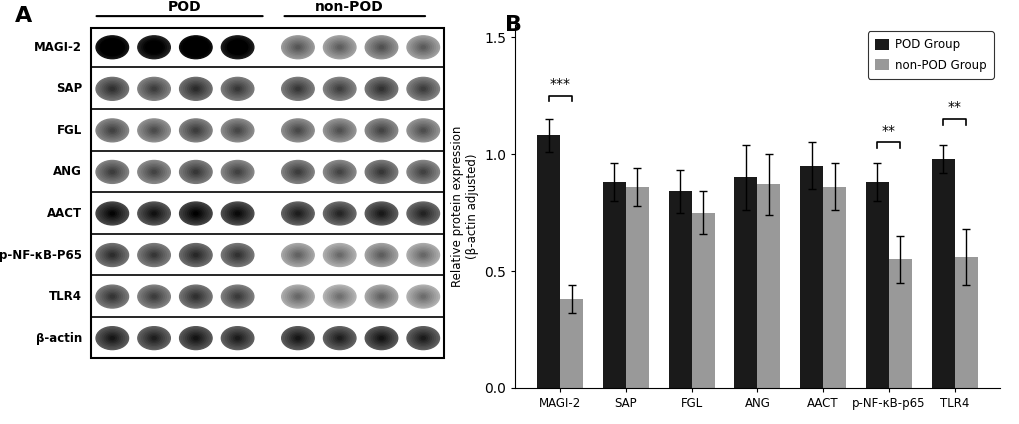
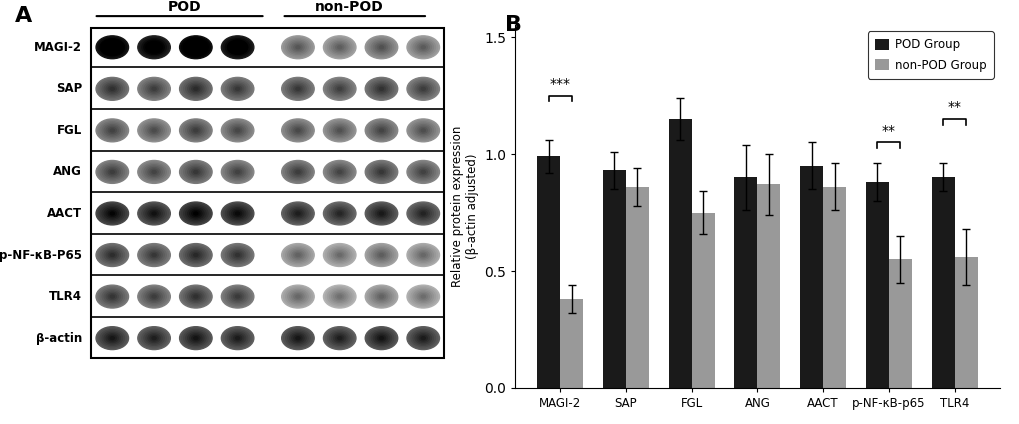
POD Group/MAGI-2: 1.08 -> 0.99
POD Group/SAP: 0.88 -> 0.93
POD Group/FGL: 0.84 -> 1.15
POD Group/TLR4: 0.98 -> 0.90
